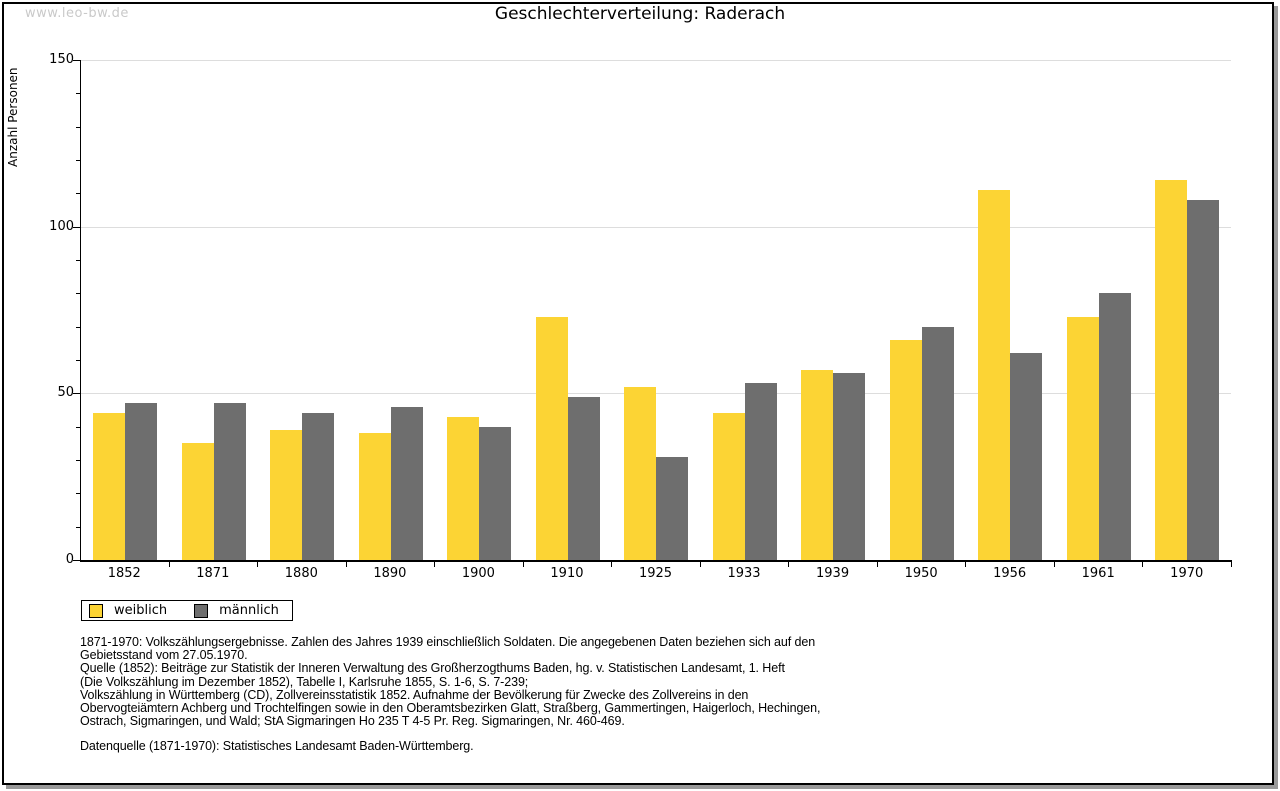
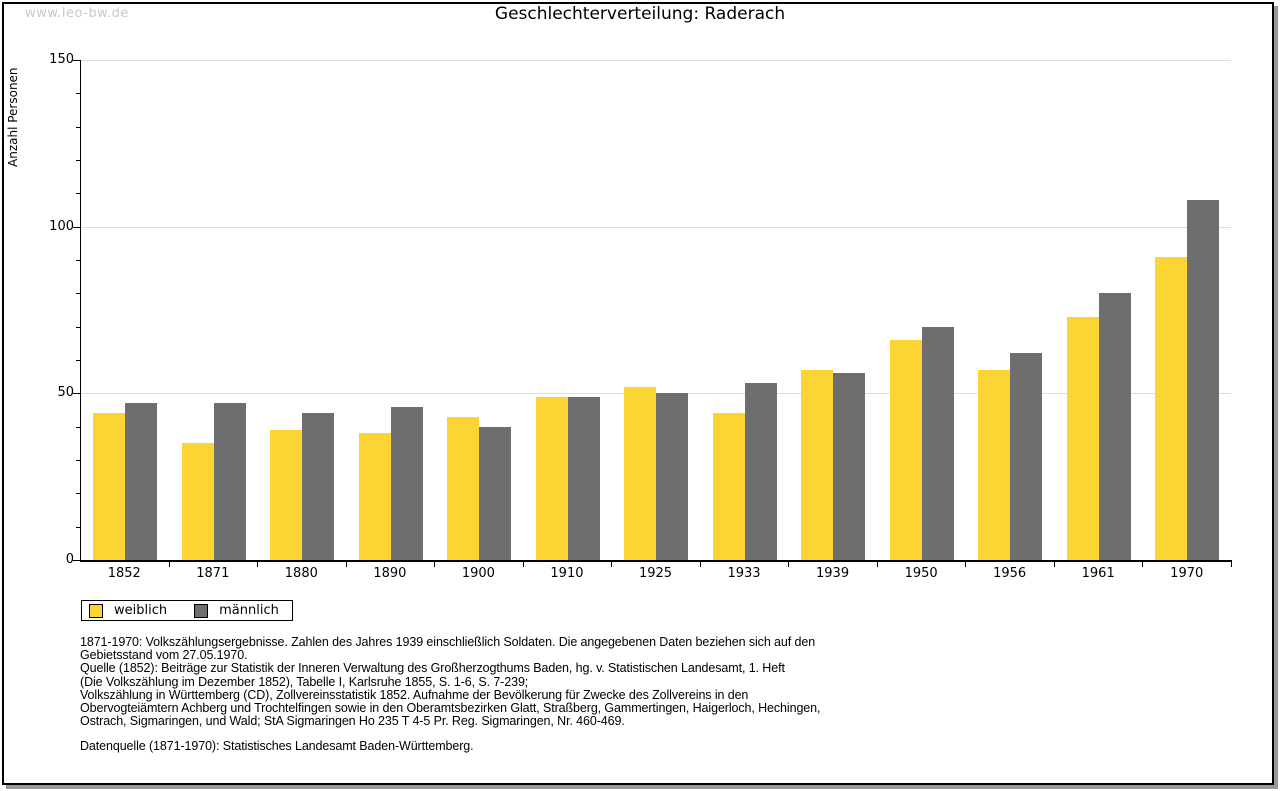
weiblich/1910: 73 -> 49
männlich/1925: 31 -> 50
weiblich/1956: 111 -> 57
weiblich/1970: 114 -> 91
